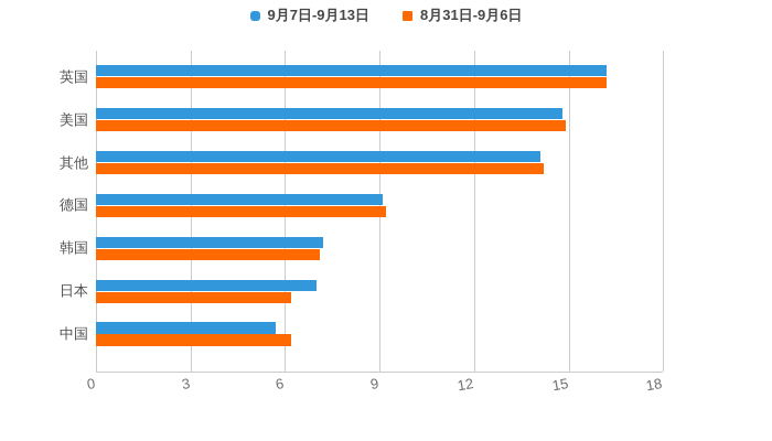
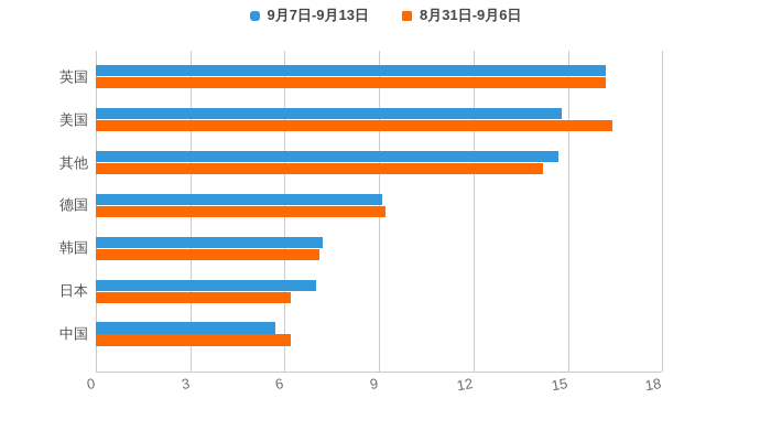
8月31日-9月6日/美国: 14.9 -> 16.4
9月7日-9月13日/其他: 14.1 -> 14.7
